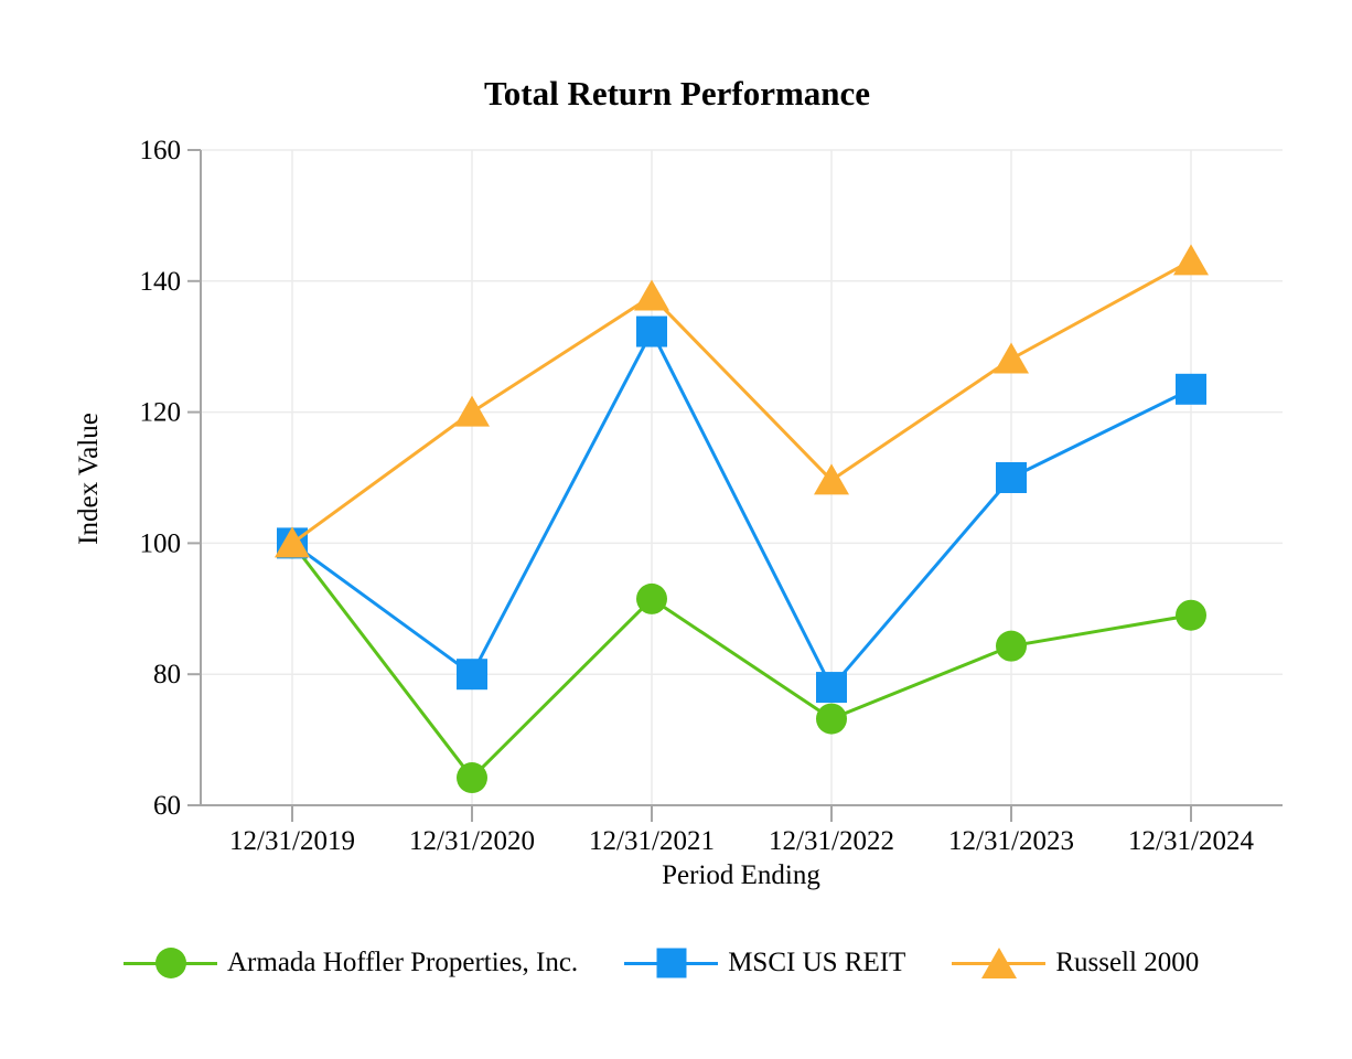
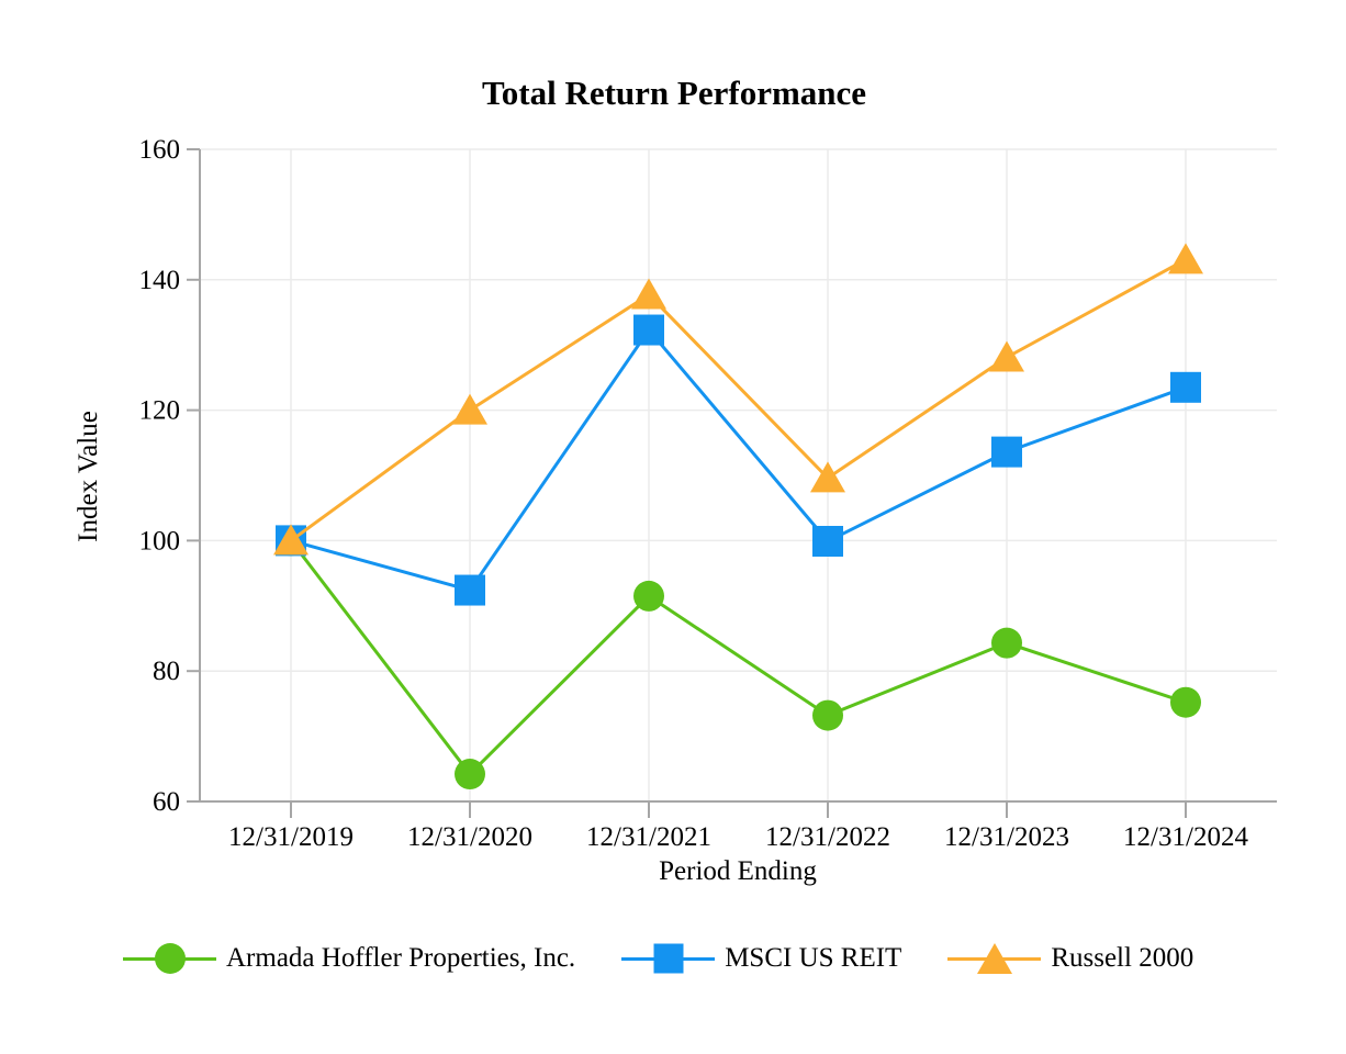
MSCI US REIT/12/31/2020: 80 -> 92
MSCI US REIT/12/31/2022: 78 -> 100
MSCI US REIT/12/31/2023: 110 -> 114
Armada Hoffler Properties, Inc./12/31/2024: 89 -> 75
